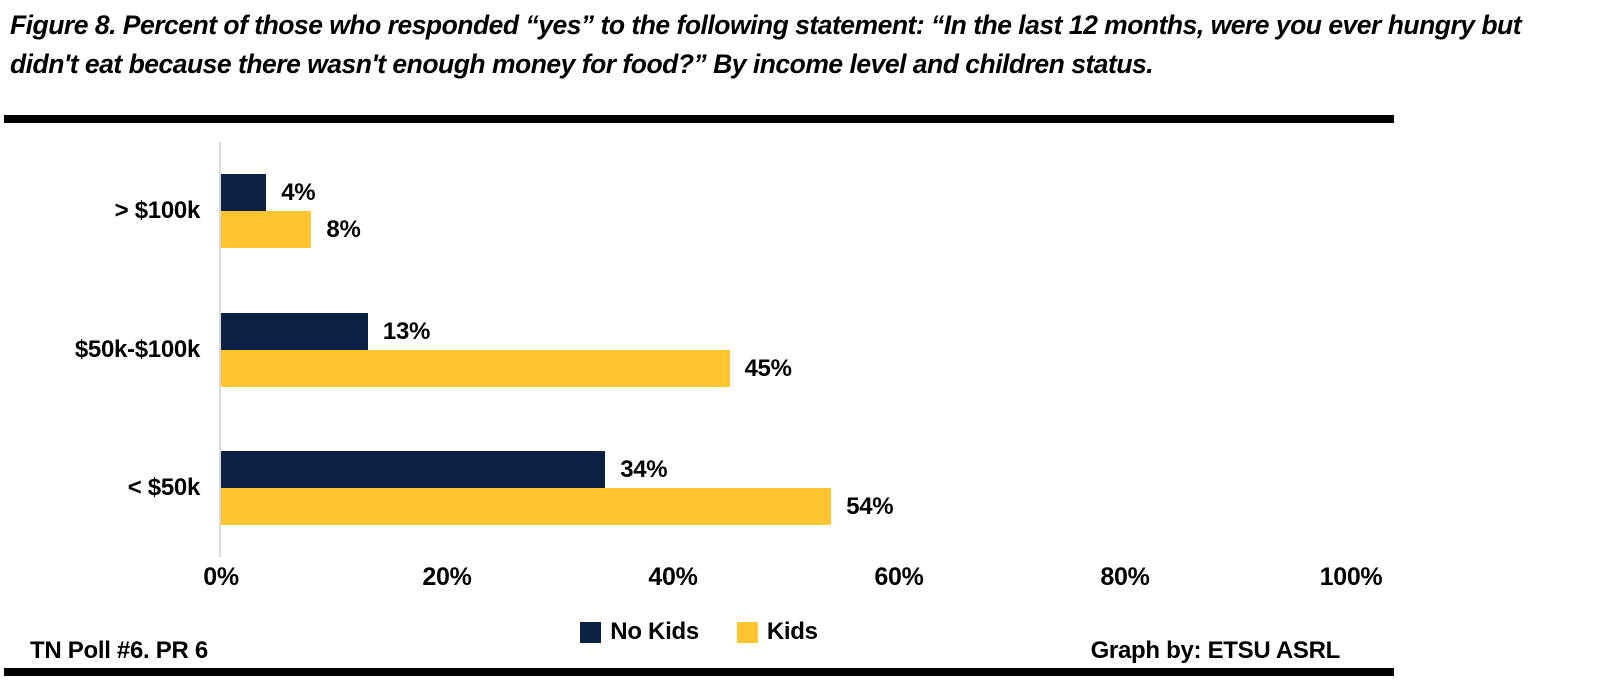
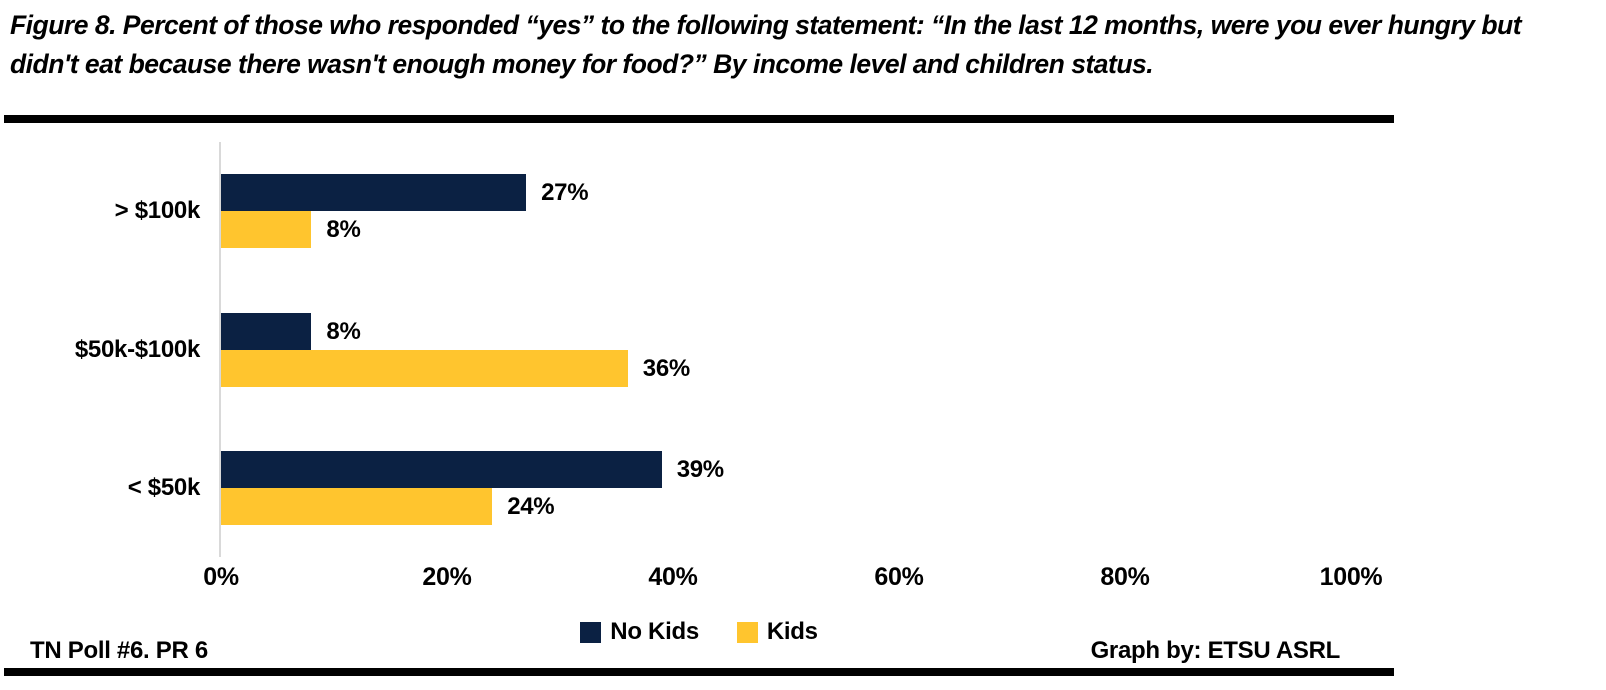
No Kids/> $100k: 4% -> 27%
No Kids/$50k-$100k: 13% -> 8%
Kids/$50k-$100k: 45% -> 36%
No Kids/< $50k: 34% -> 39%
Kids/< $50k: 54% -> 24%
